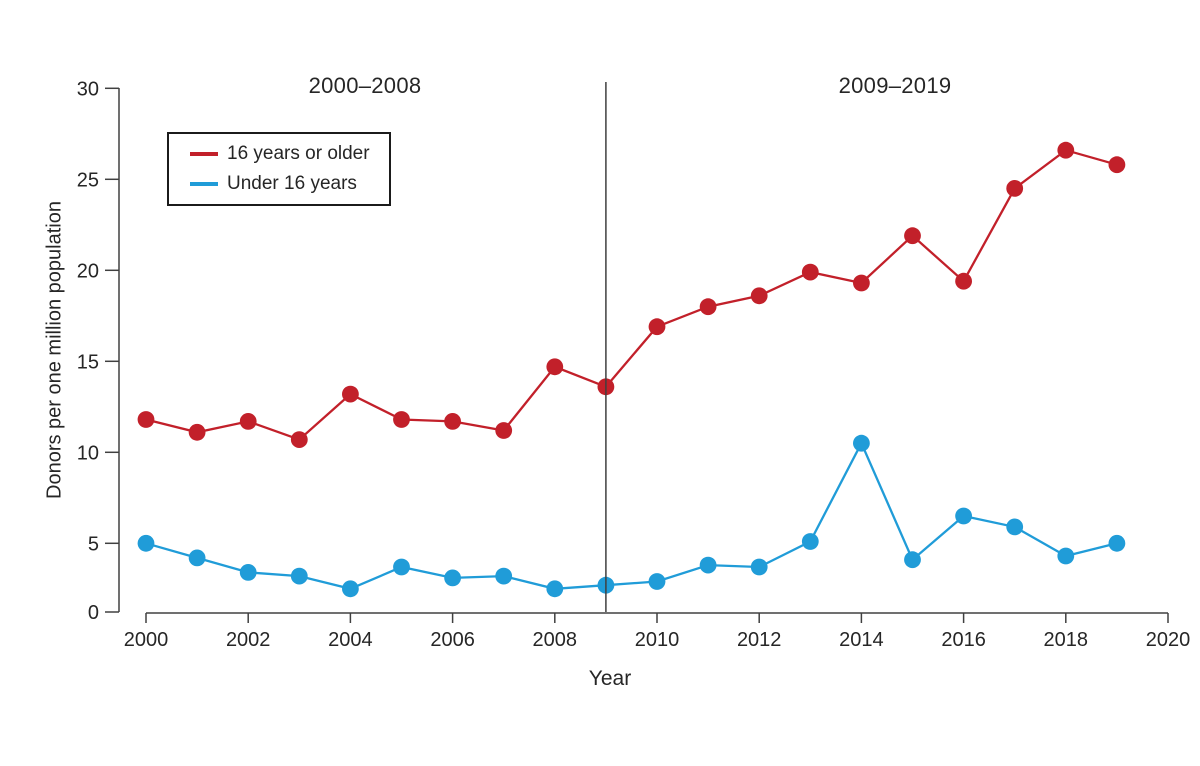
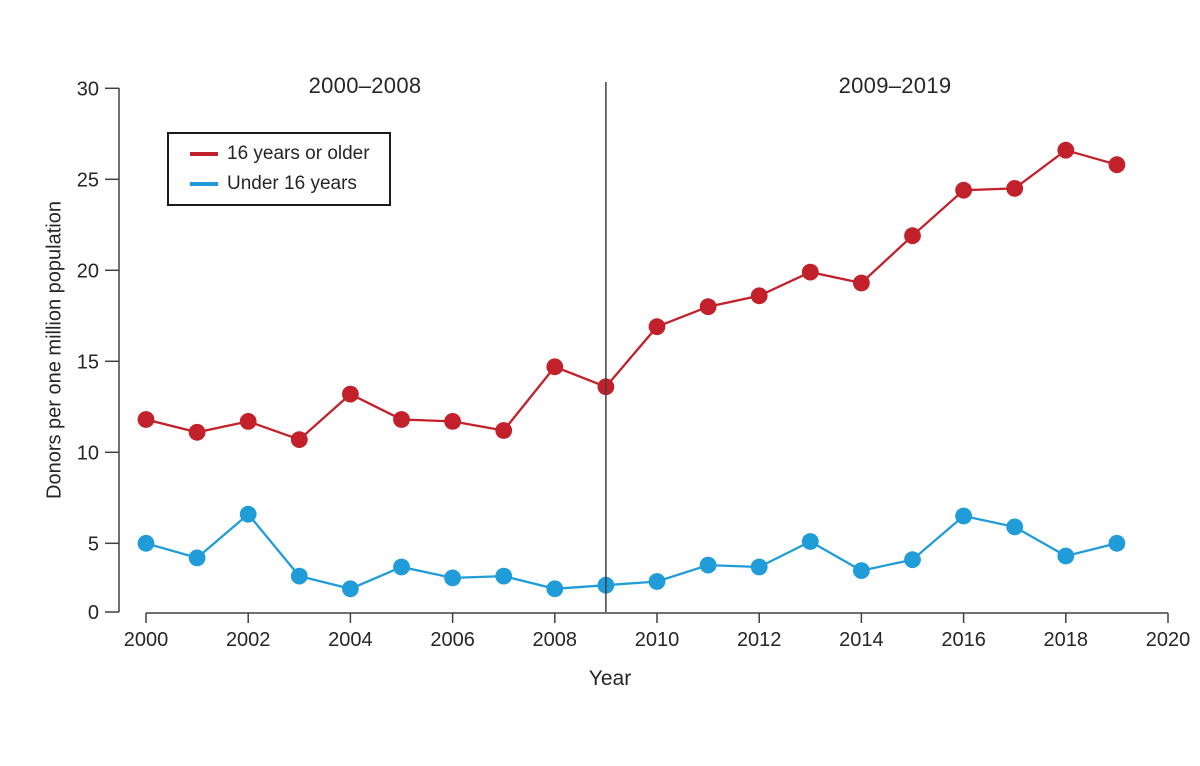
Under 16 years/2002: 3.4 -> 6.6
Under 16 years/2014: 10.5 -> 3.5
16 years or older/2016: 19.4 -> 24.4
